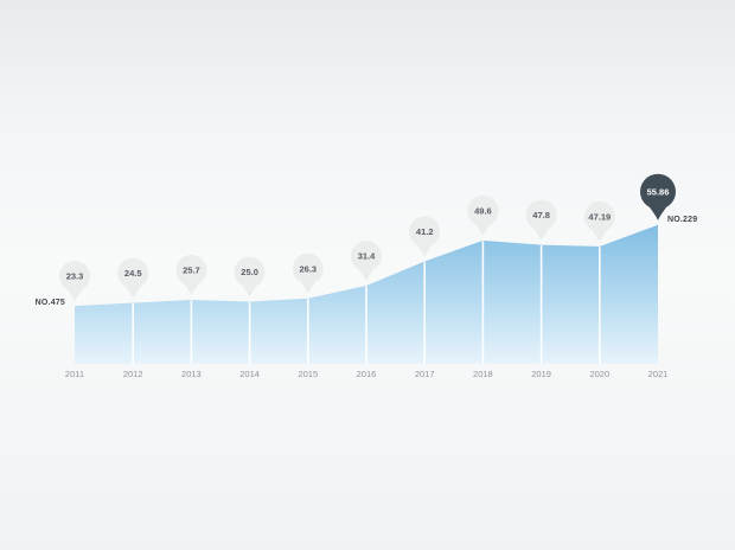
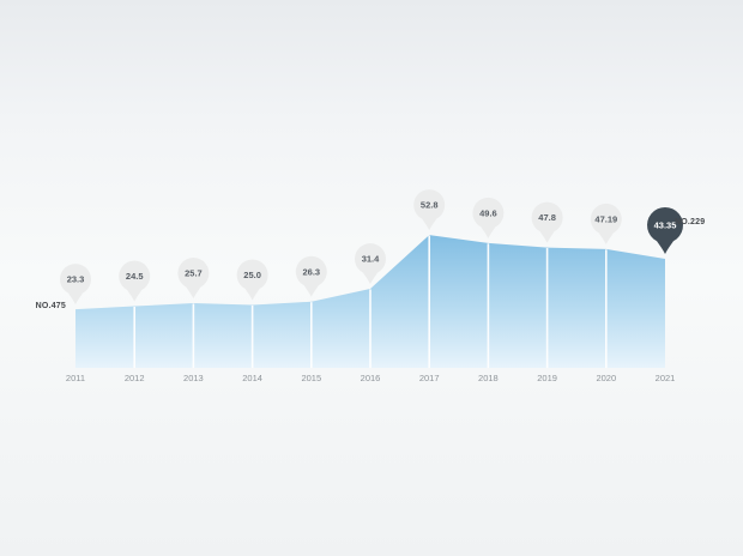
2017: 41.2 -> 52.8
2021: 55.86 -> 43.35
